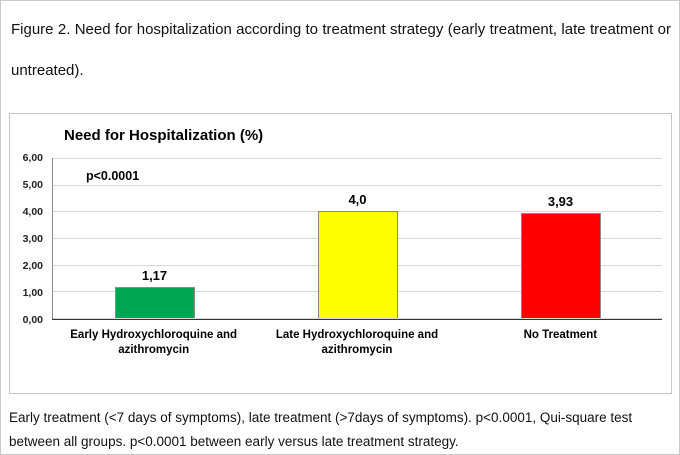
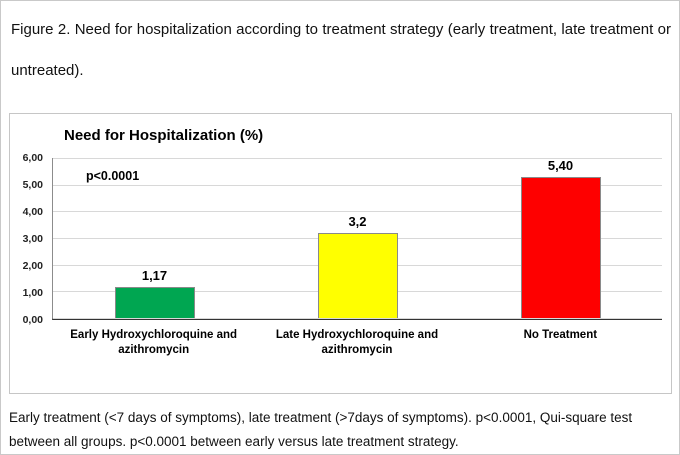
Late Hydroxychloroquine and azithromycin: 4,0 -> 3,2
No Treatment: 3,93 -> 5,40
